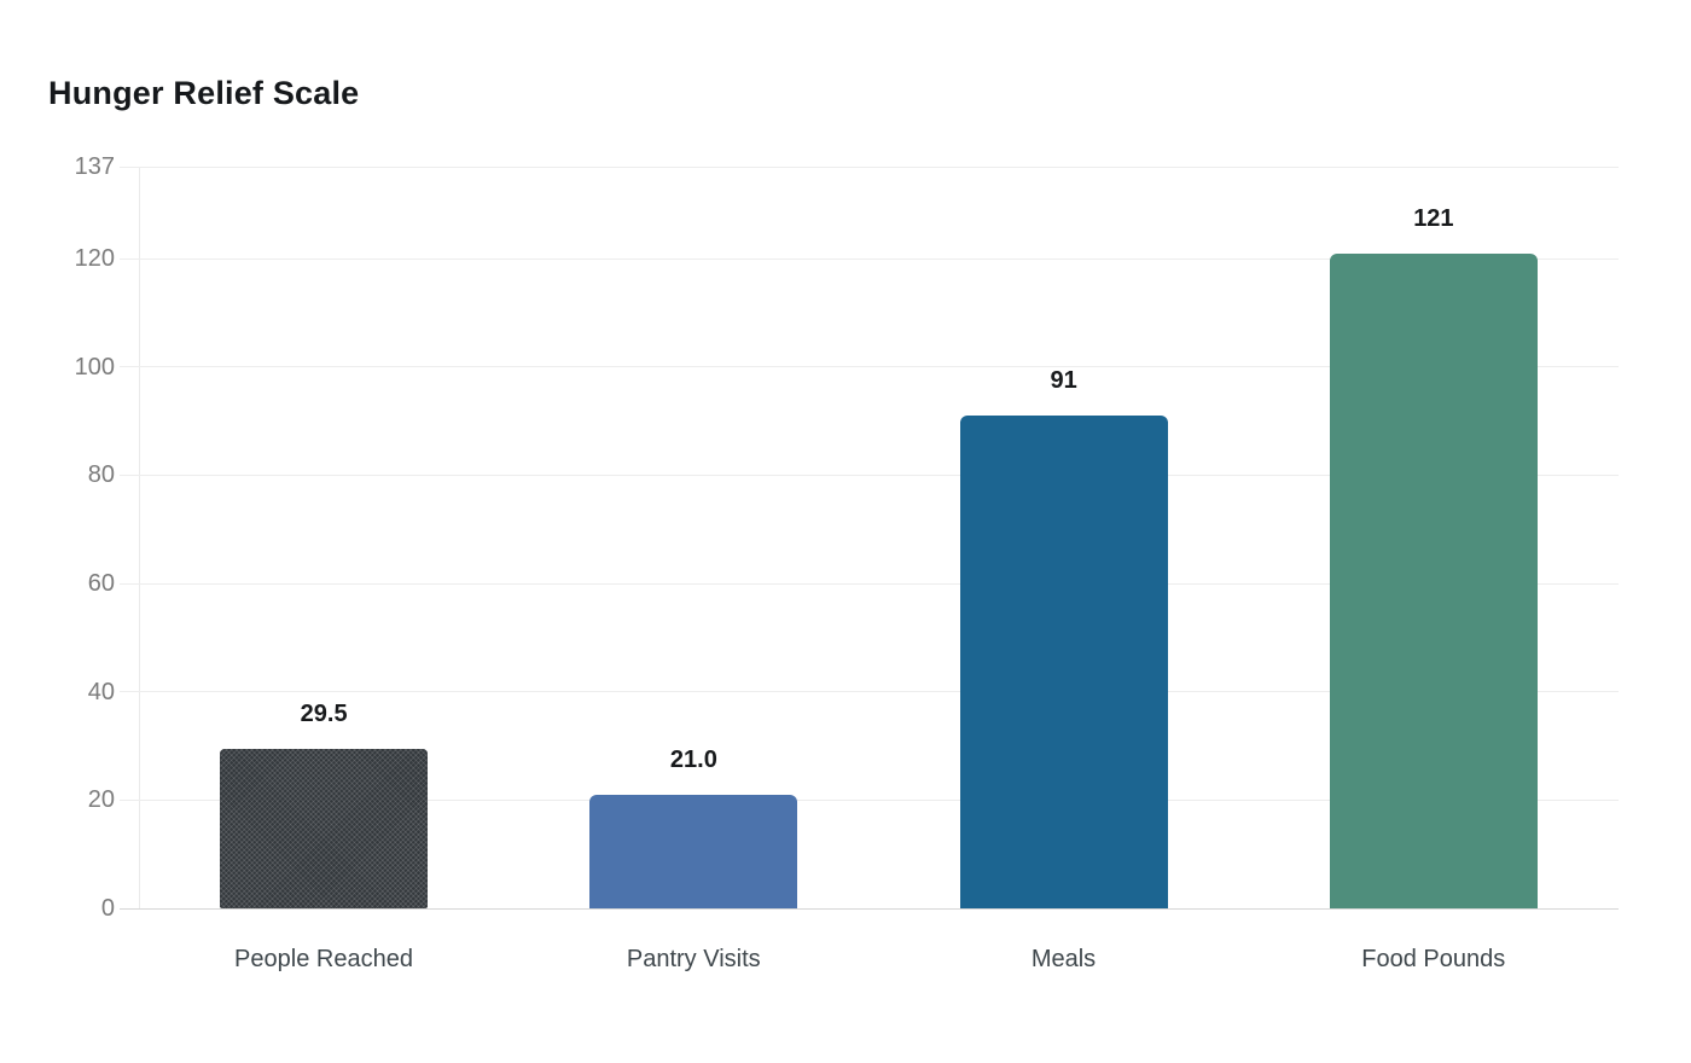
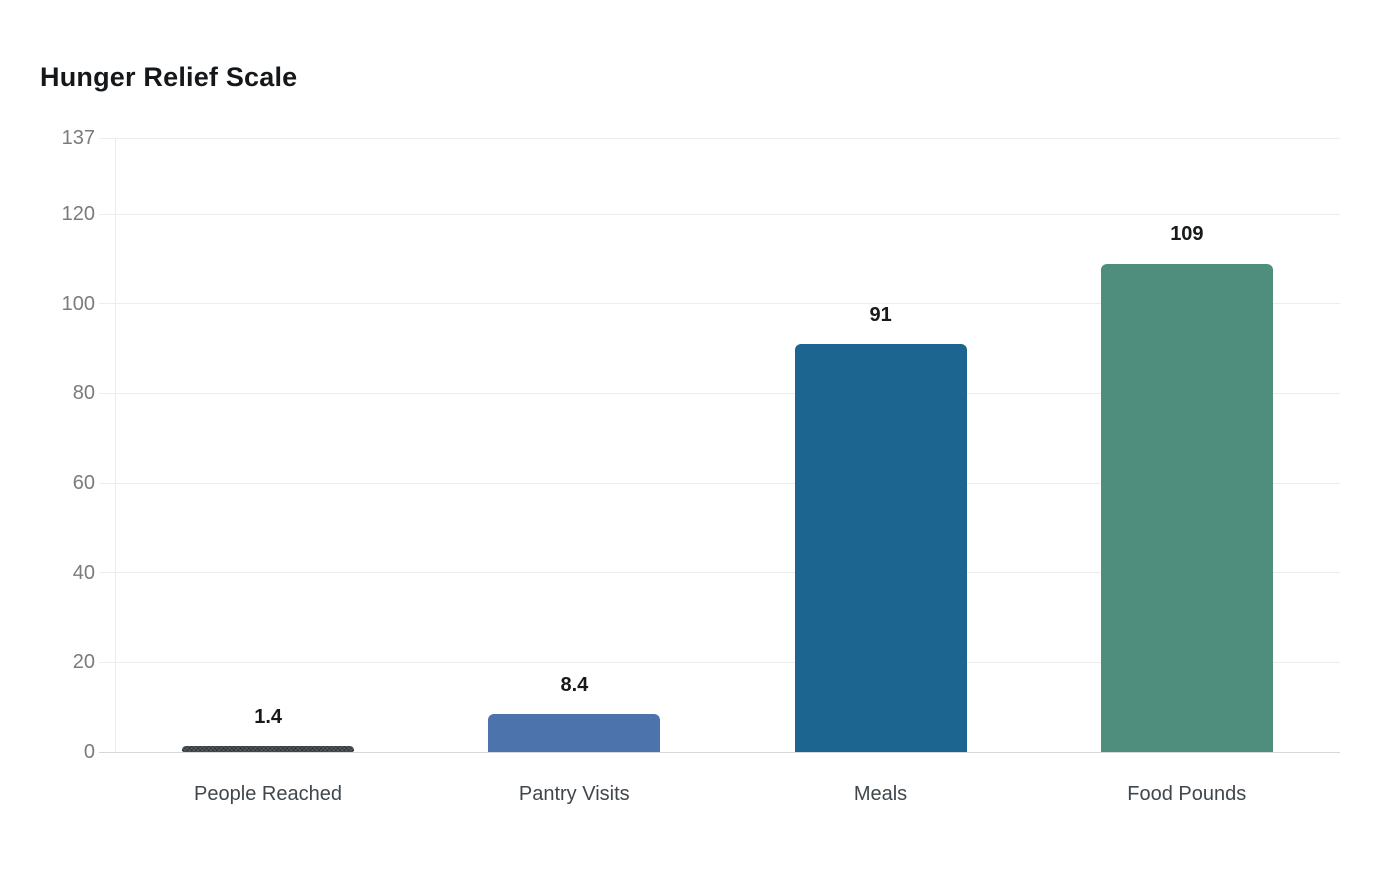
People Reached: 29.5 -> 1.4
Pantry Visits: 21.0 -> 8.4
Food Pounds: 121 -> 109
